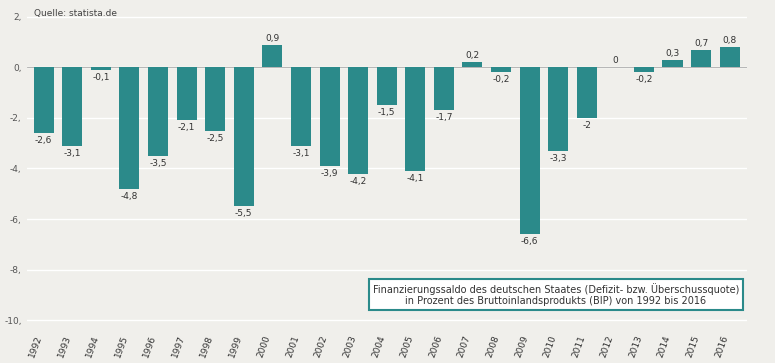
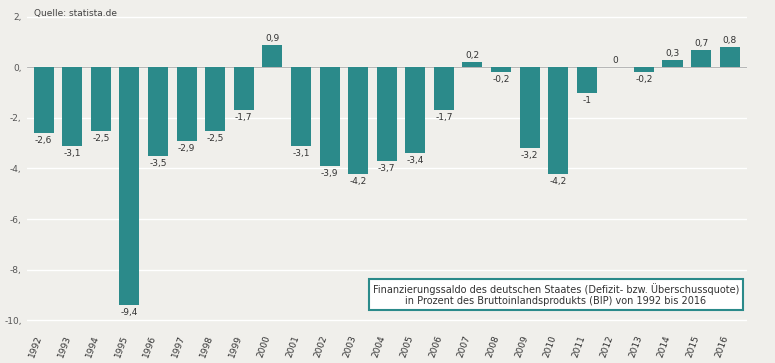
1994: -0,1 -> -2,5
1995: -4,8 -> -9,4
1997: -2,1 -> -2,9
1999: -5,5 -> -1,7
2004: -1,5 -> -3,7
2005: -4,1 -> -3,4
2009: -6,6 -> -3,2
2010: -3,3 -> -4,2
2011: -2 -> -1
